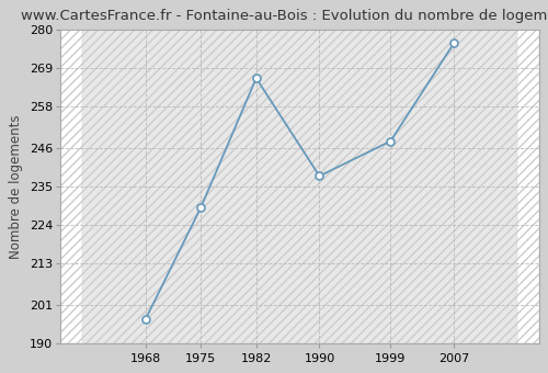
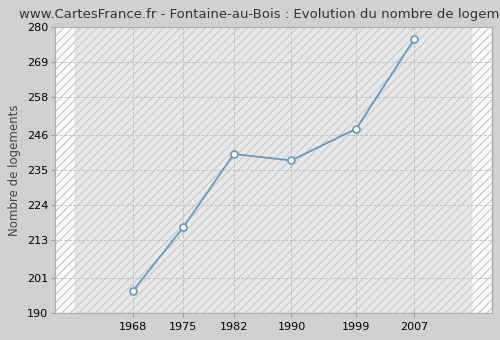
1975: 229 -> 217
1982: 266 -> 240
